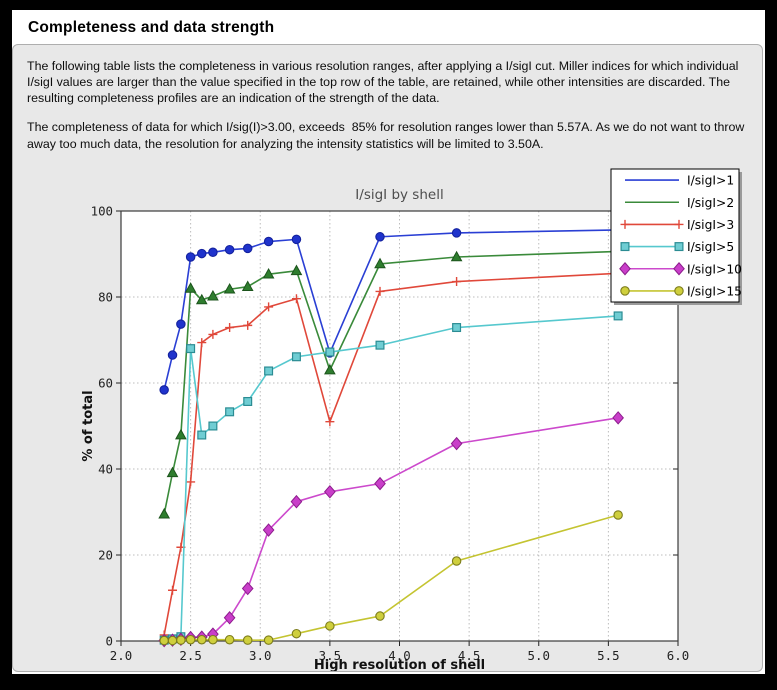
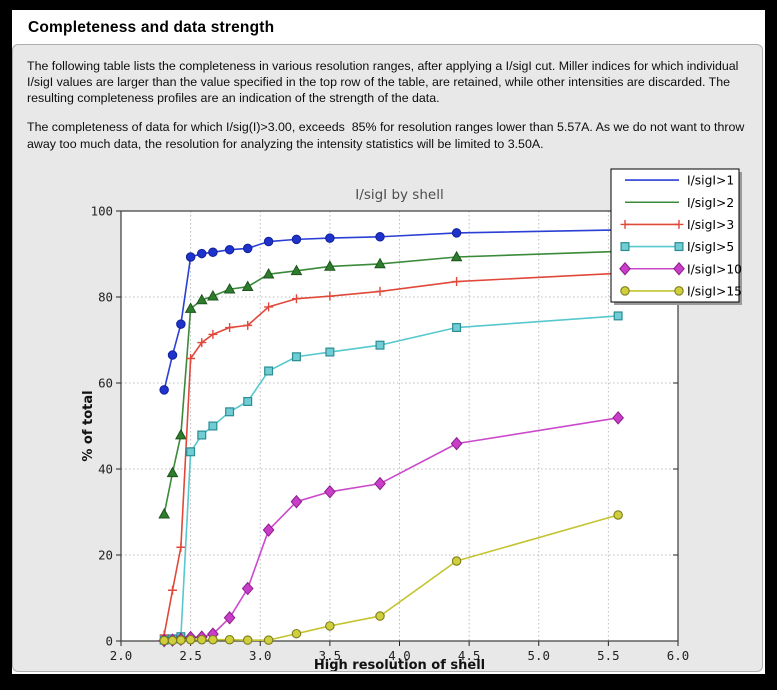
I/sigI>2/2.5: 82 -> 77
I/sigI>3/2.5: 37 -> 66
I/sigI>5/2.5: 68 -> 44
I/sigI>1/3.5: 67 -> 94
I/sigI>2/3.5: 63 -> 87
I/sigI>3/3.5: 51 -> 80
